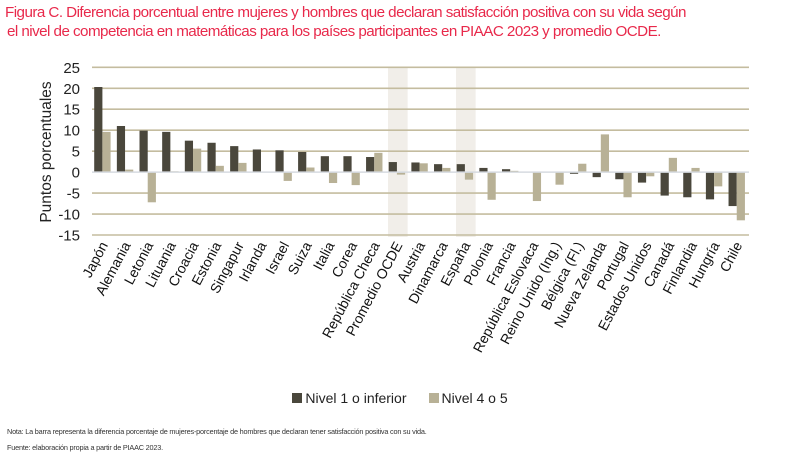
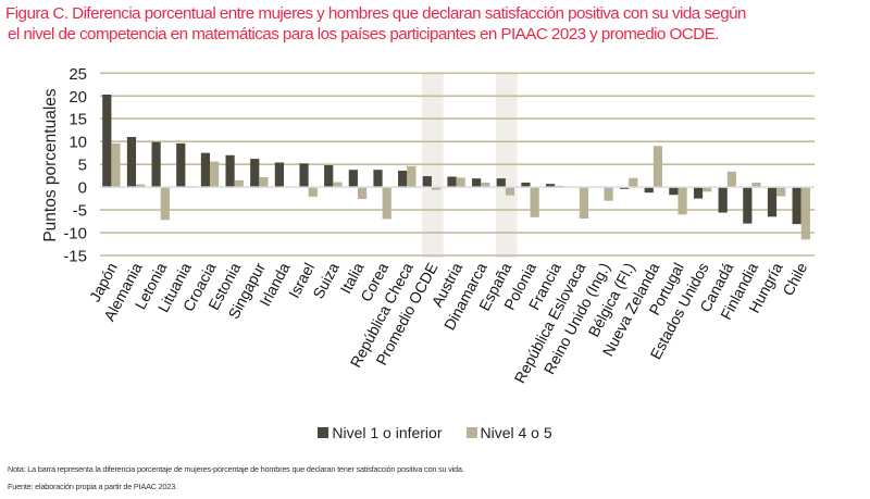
Nivel 4 o 5/Corea: -3 -> -7
Nivel 1 o inferior/Finlandia: -6 -> -8
Nivel 4 o 5/Hungría: -3 -> -2
